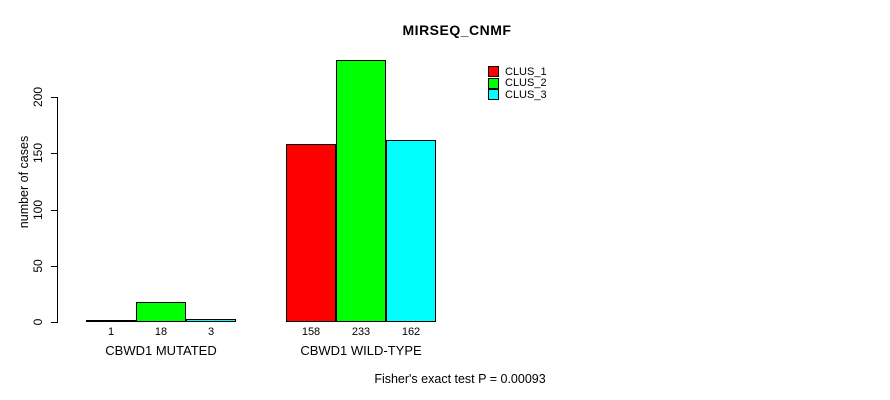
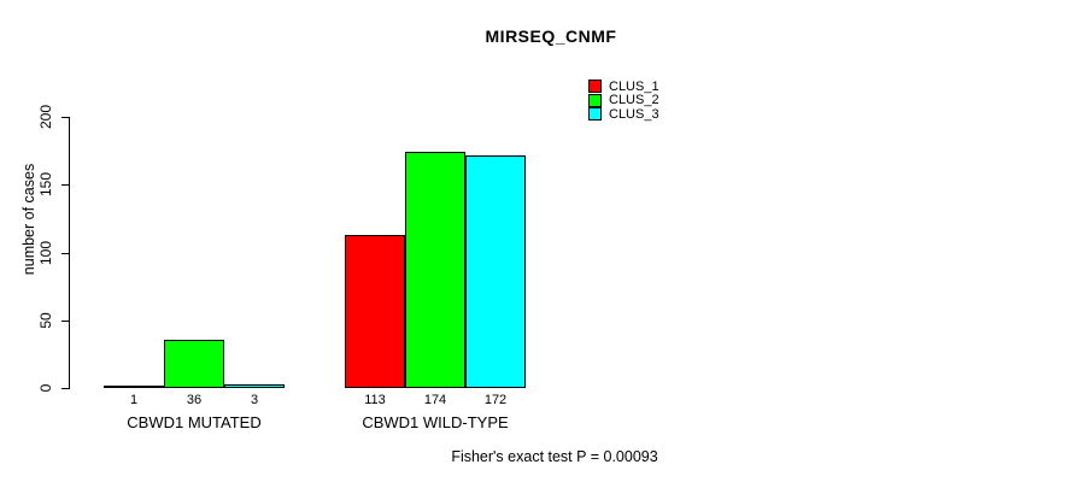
CLUS_2/CBWD1 MUTATED: 18 -> 36
CLUS_1/CBWD1 WILD-TYPE: 158 -> 113
CLUS_2/CBWD1 WILD-TYPE: 233 -> 174
CLUS_3/CBWD1 WILD-TYPE: 162 -> 172
